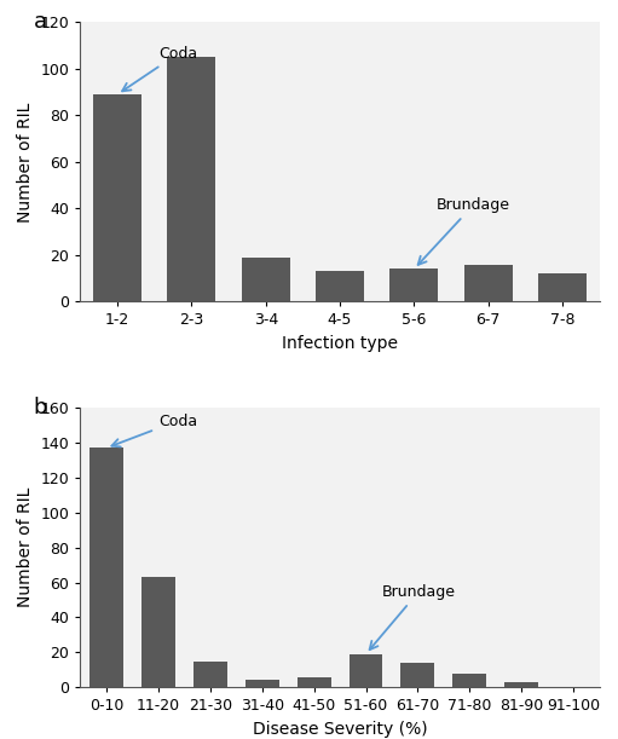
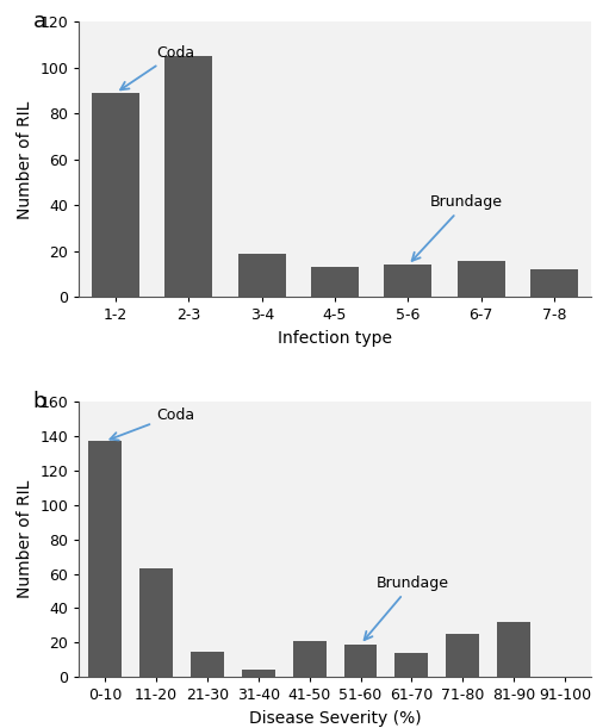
41-50: 6 -> 21
71-80: 8 -> 25
81-90: 3 -> 32
